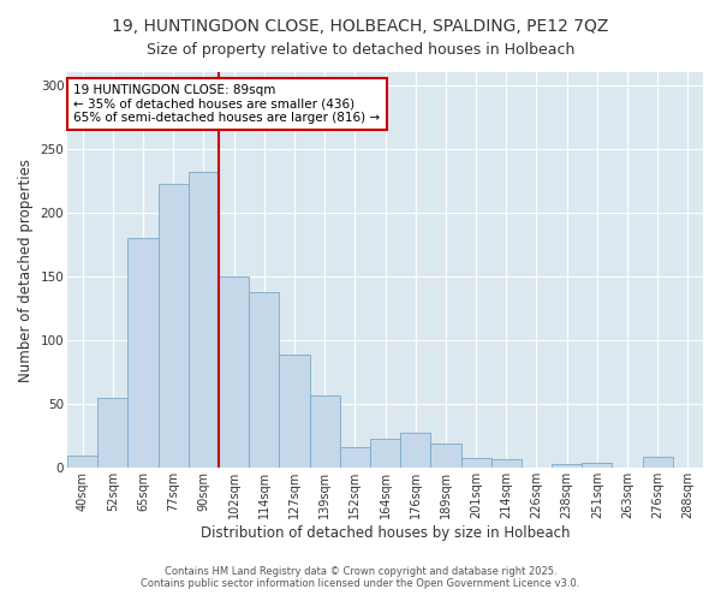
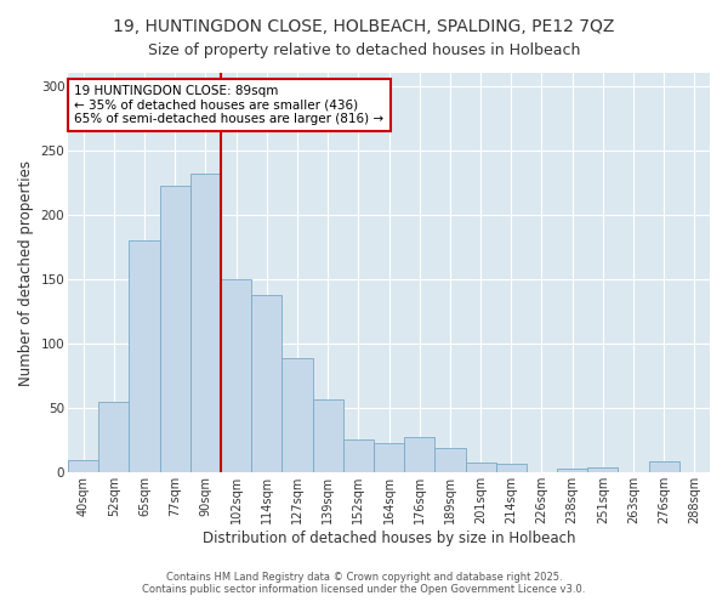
152sqm: 16 -> 26
